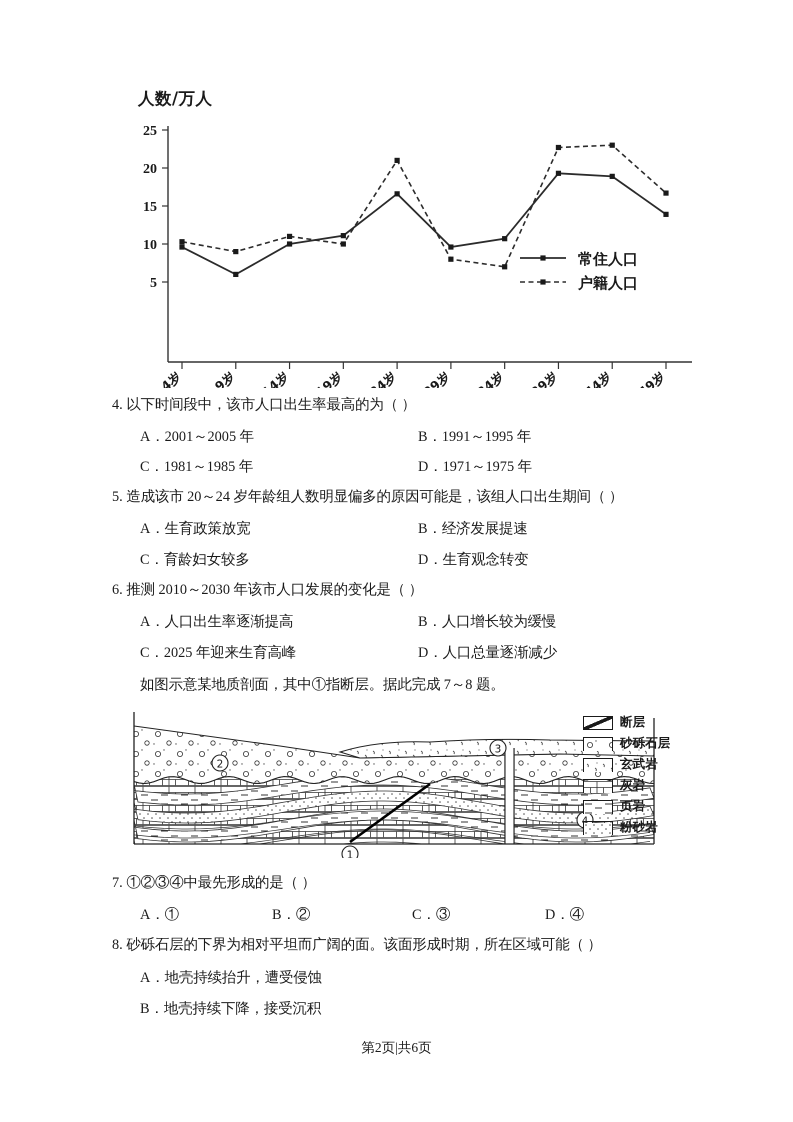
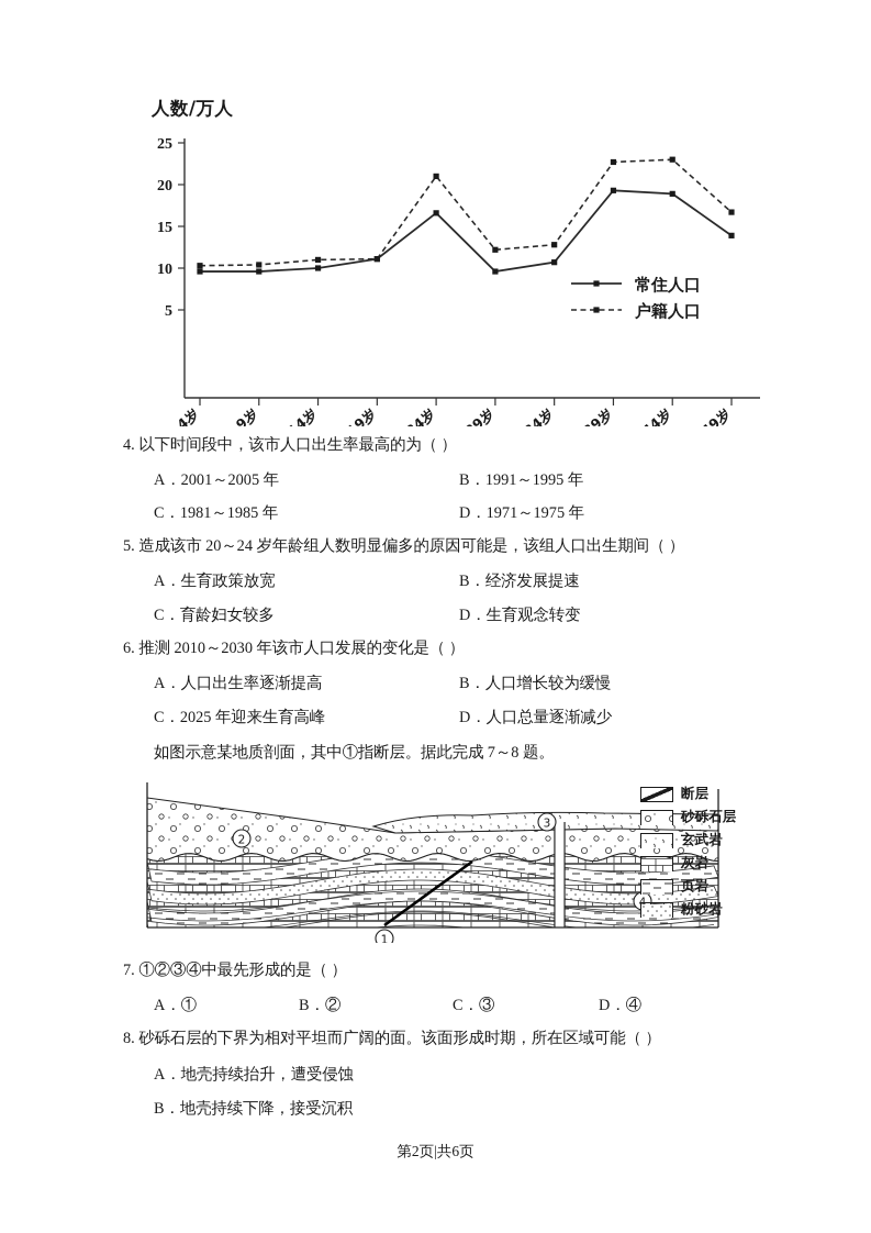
常住人口/5~9岁: 6 -> 10
户籍人口/5~9岁: 9 -> 10
户籍人口/15~19岁: 10 -> 11
户籍人口/25~29岁: 8 -> 12
户籍人口/30~34岁: 7 -> 13
